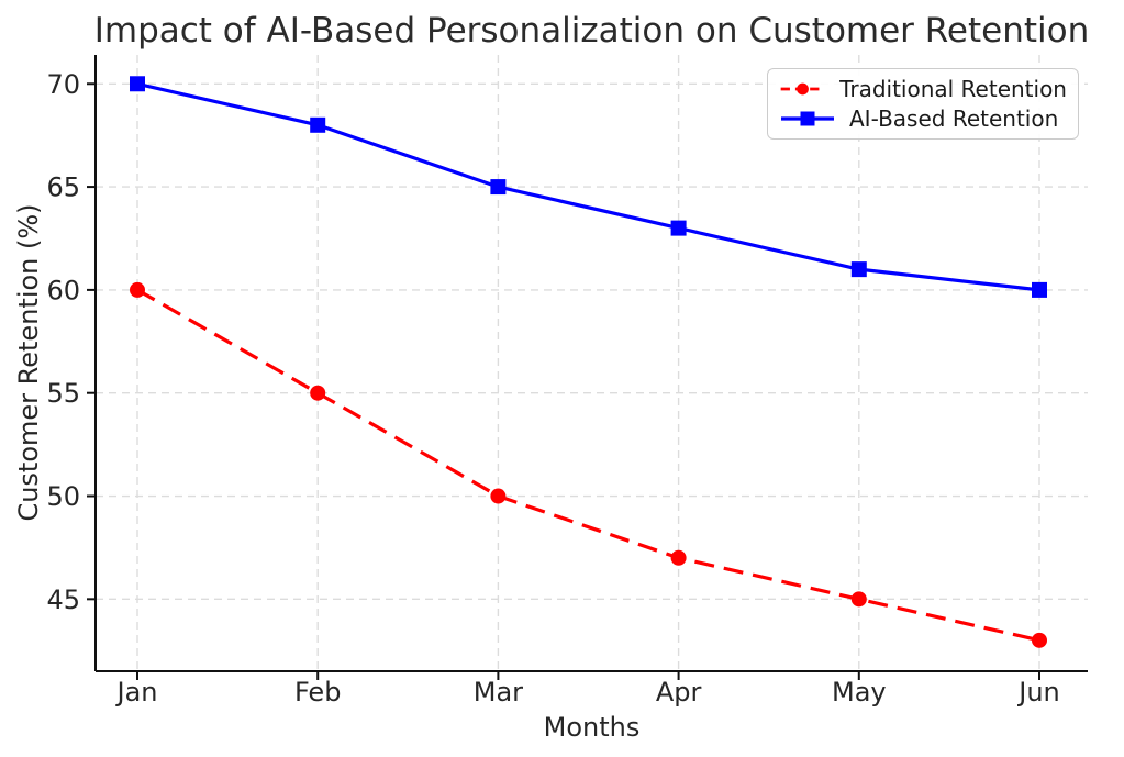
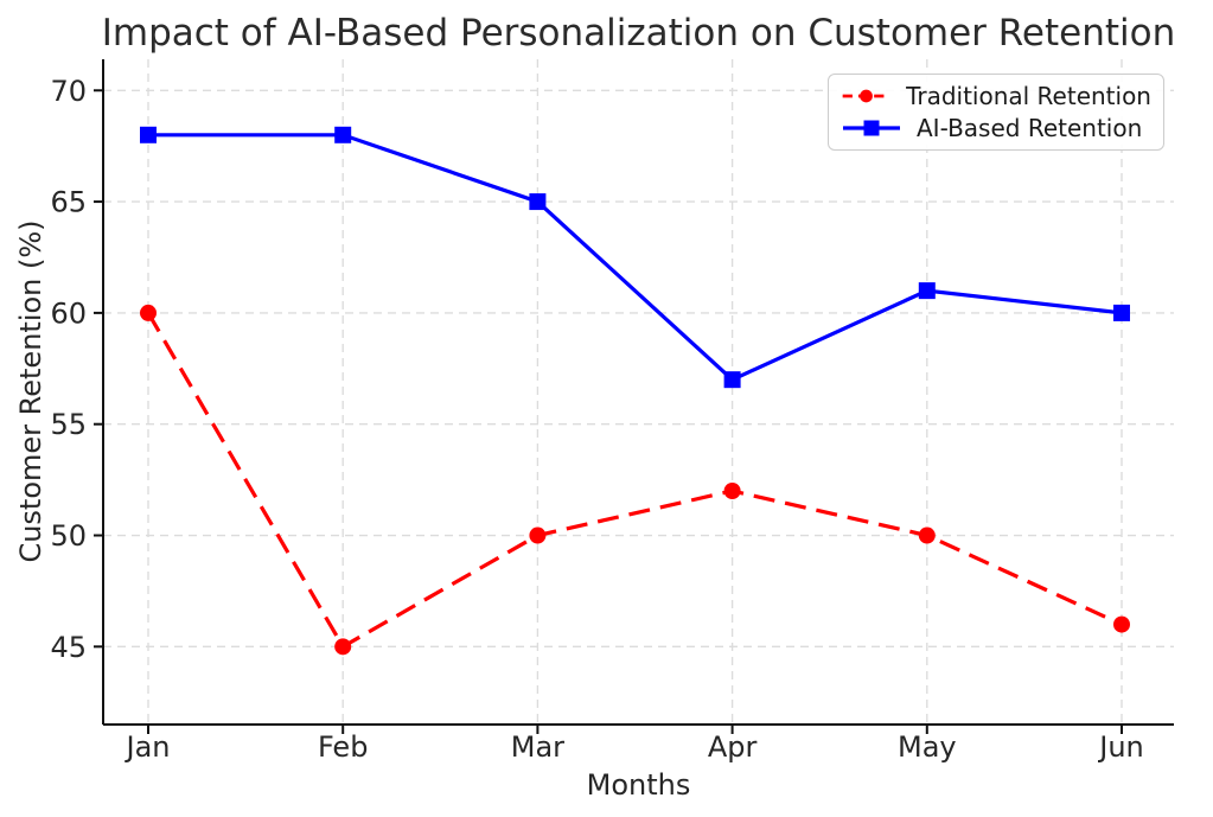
AI-Based Retention/Jan: 70 -> 68
Traditional Retention/Feb: 55 -> 45
Traditional Retention/Apr: 47 -> 52
AI-Based Retention/Apr: 63 -> 57
Traditional Retention/May: 45 -> 50
Traditional Retention/Jun: 43 -> 46
